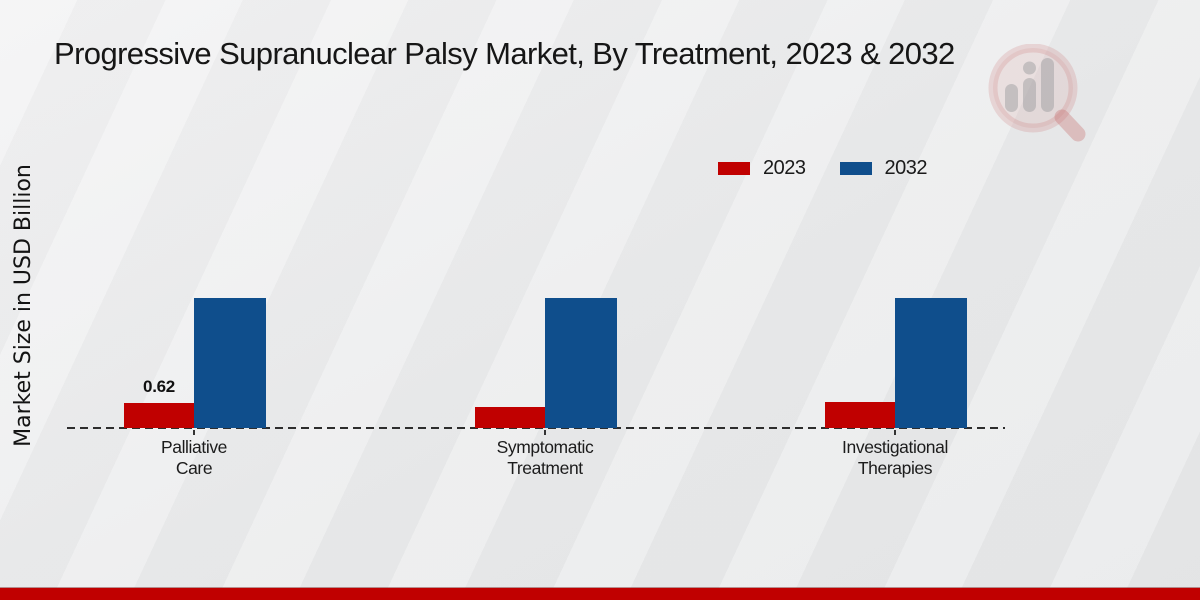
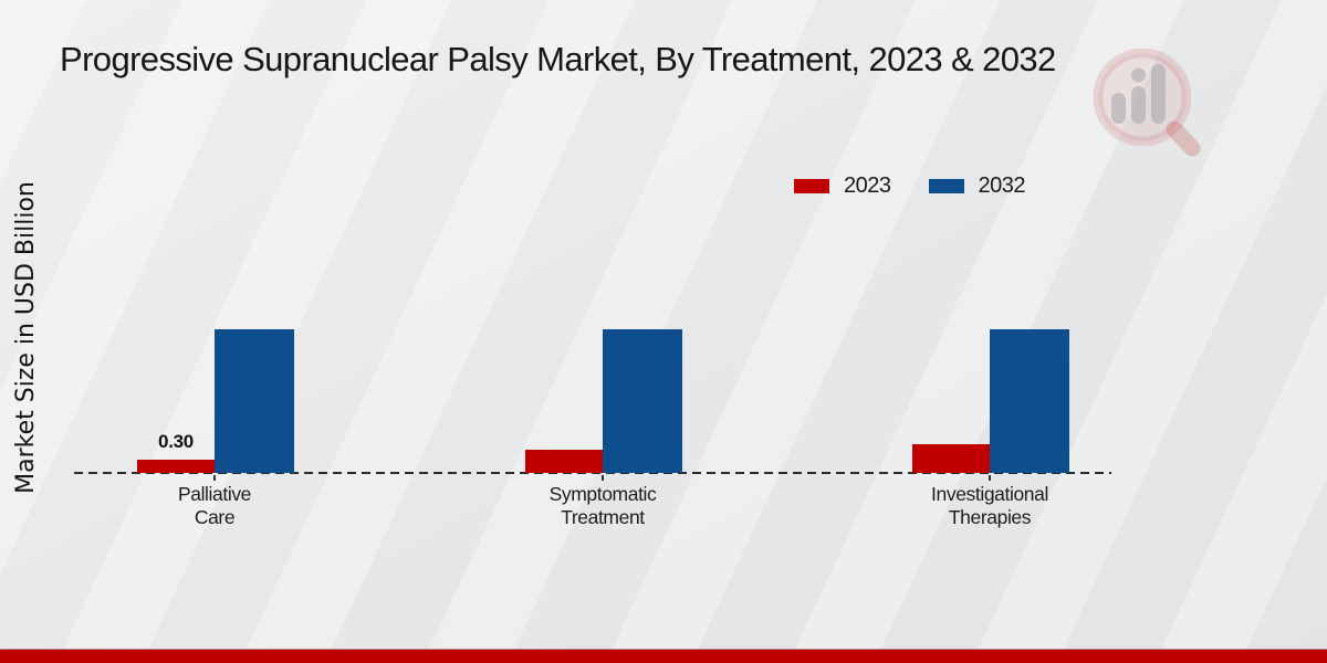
2023/Palliative Care: 0.62 -> 0.30
